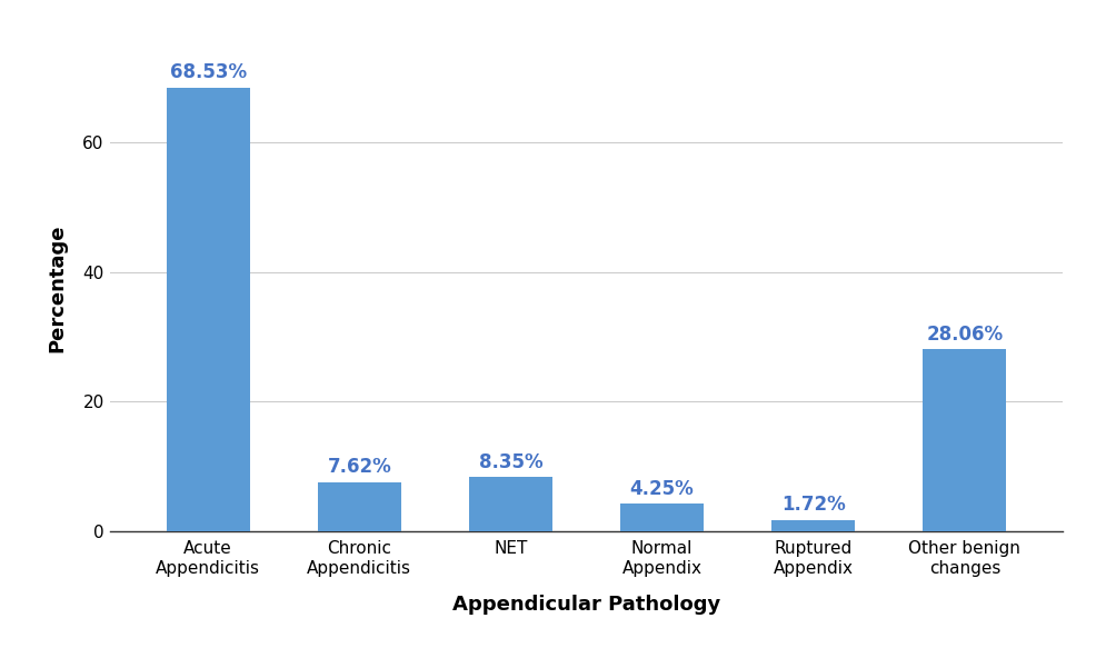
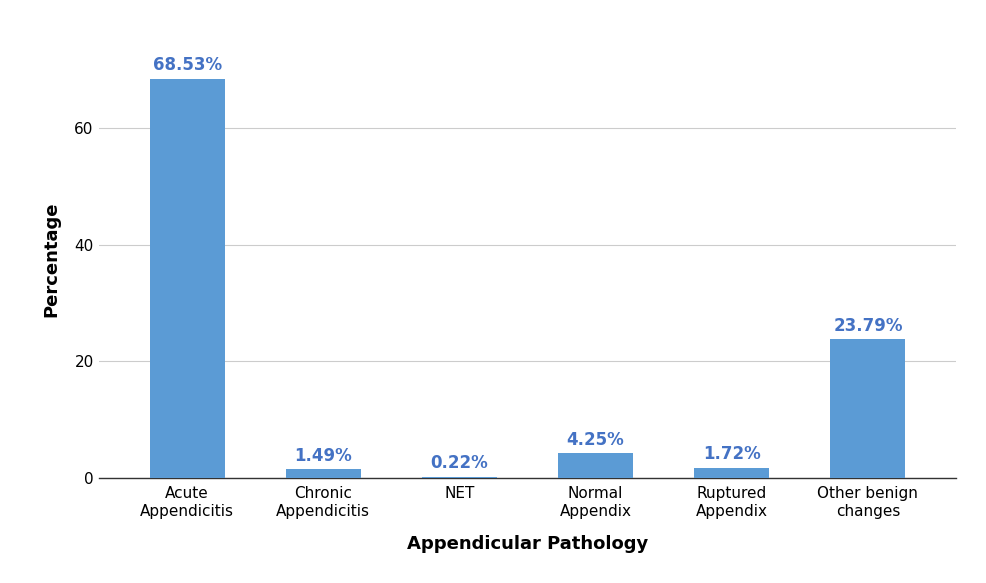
Chronic Appendicitis: 7.62% -> 1.49%
NET: 8.35% -> 0.22%
Other benign changes: 28.06% -> 23.79%
